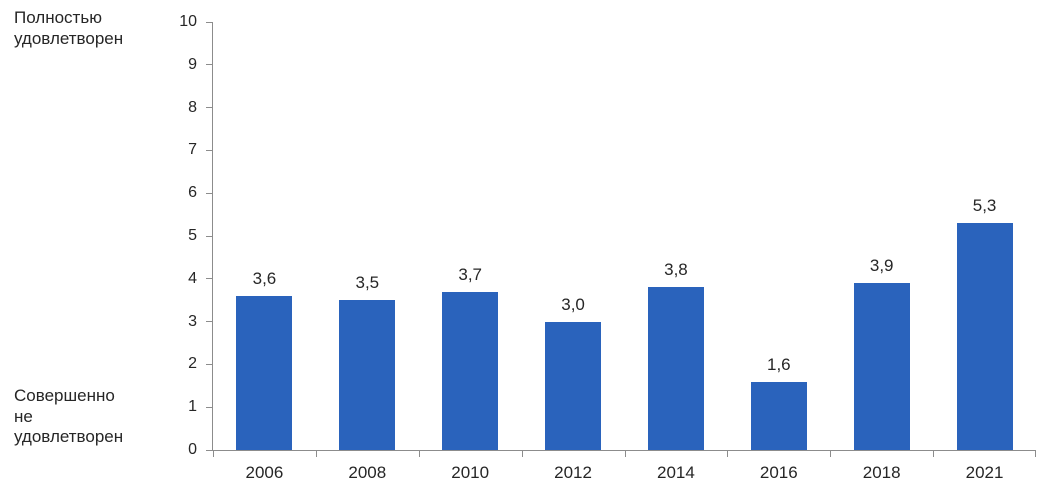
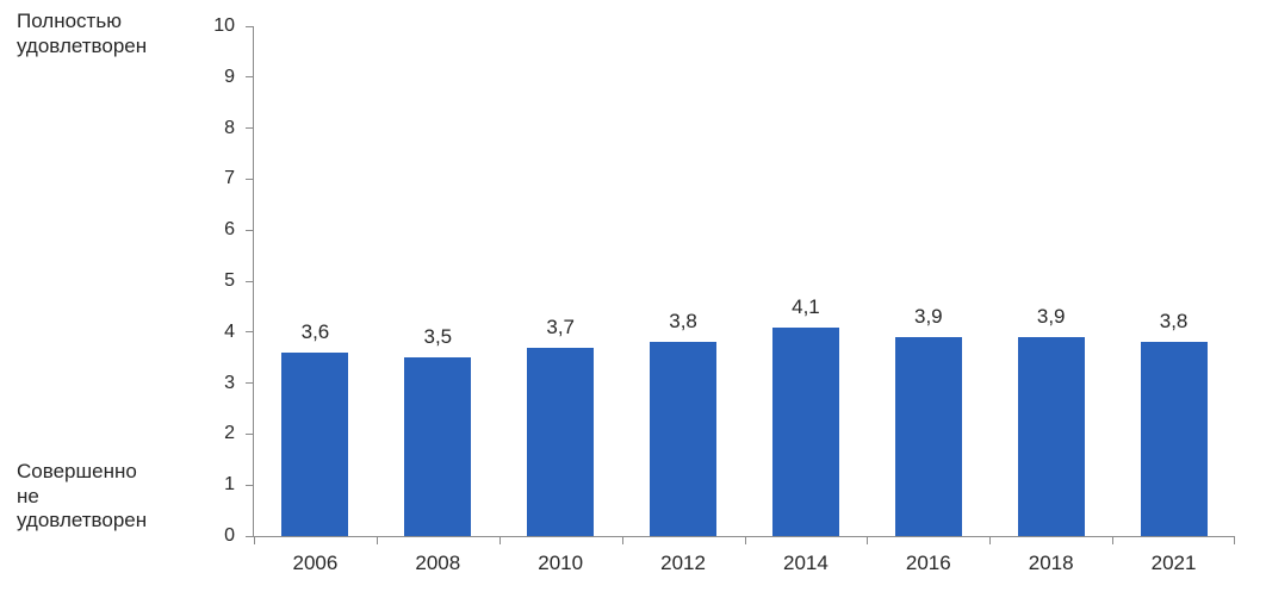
2012: 3,0 -> 3,8
2014: 3,8 -> 4,1
2016: 1,6 -> 3,9
2021: 5,3 -> 3,8
